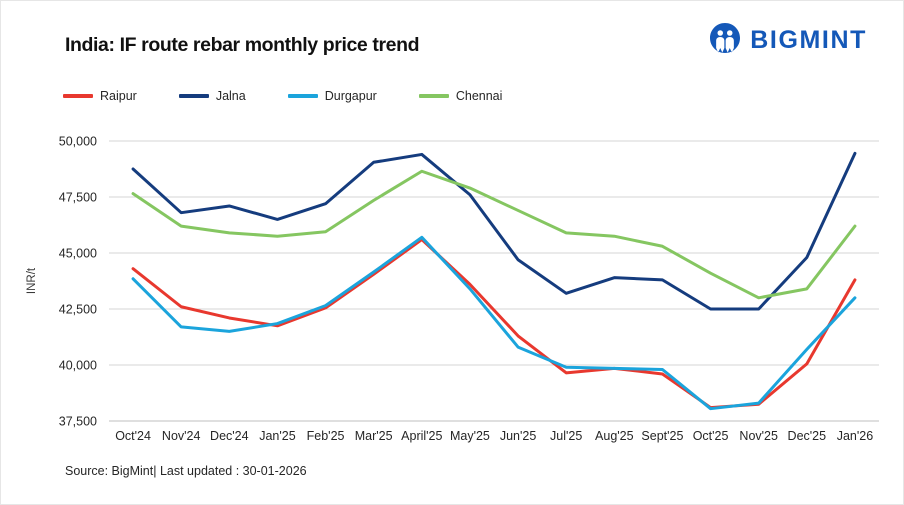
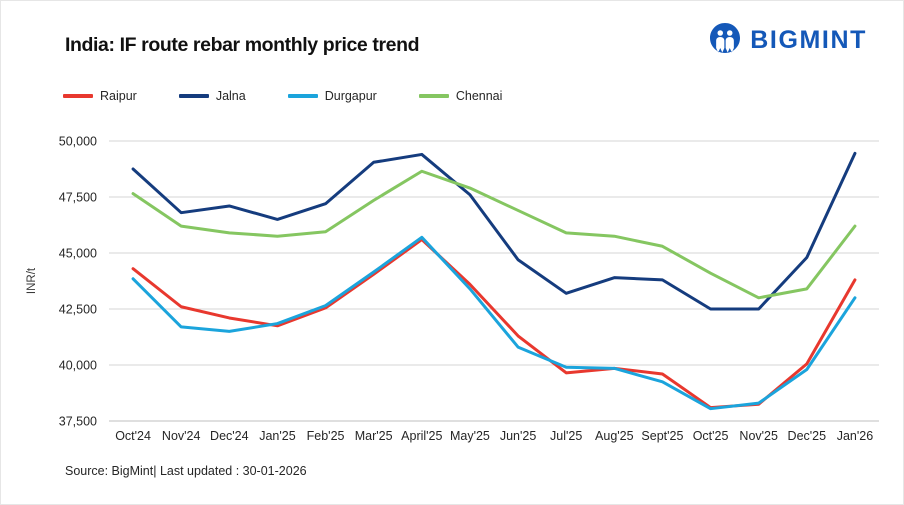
Durgapur/Sept'25: 39800 -> 39200
Durgapur/Dec'25: 40700 -> 39800
